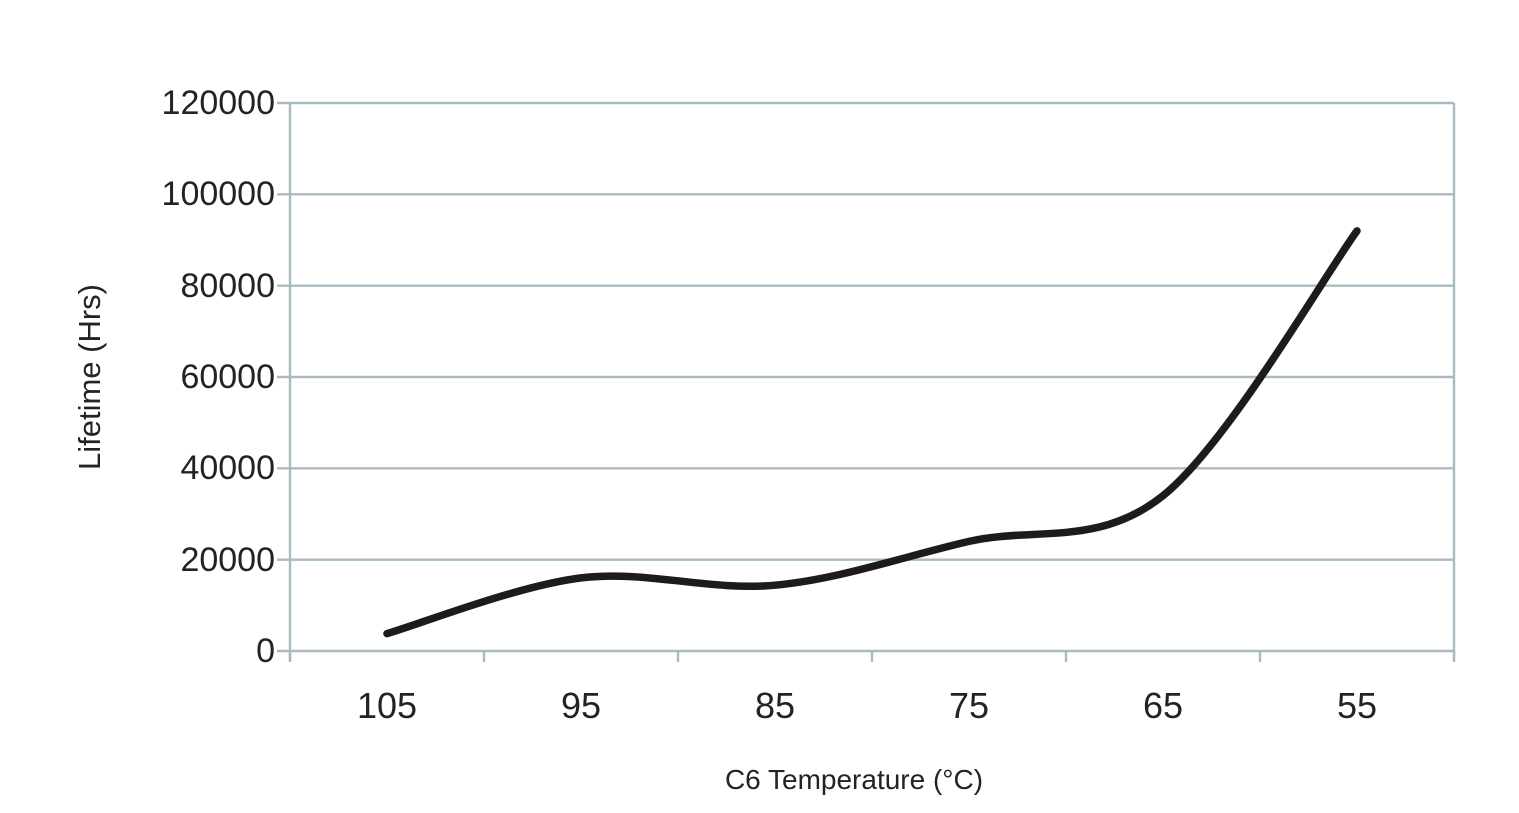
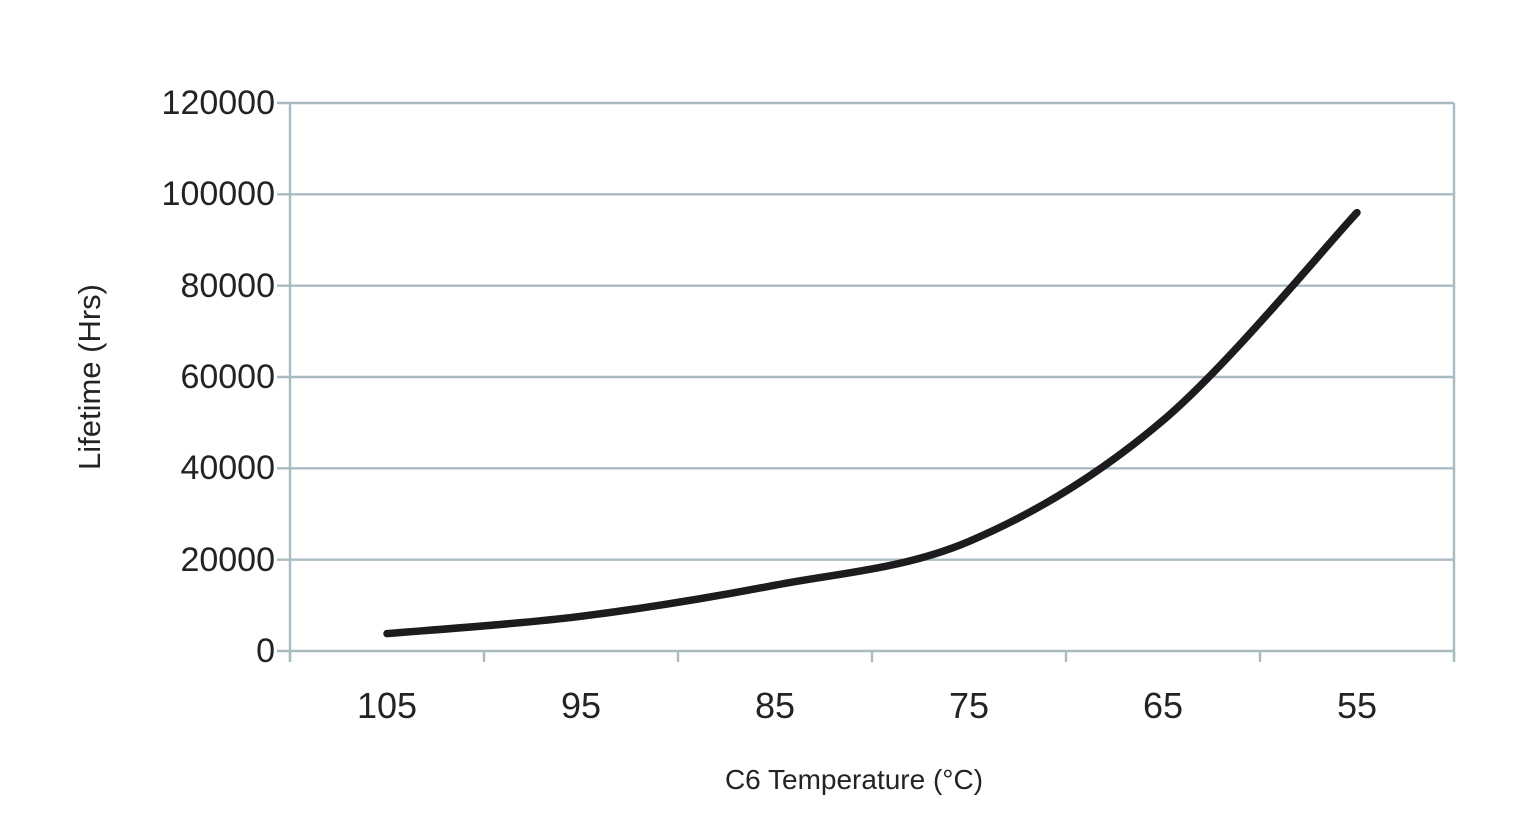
95: 16000 -> 8000
65: 34000 -> 50000
55: 92000 -> 96000
